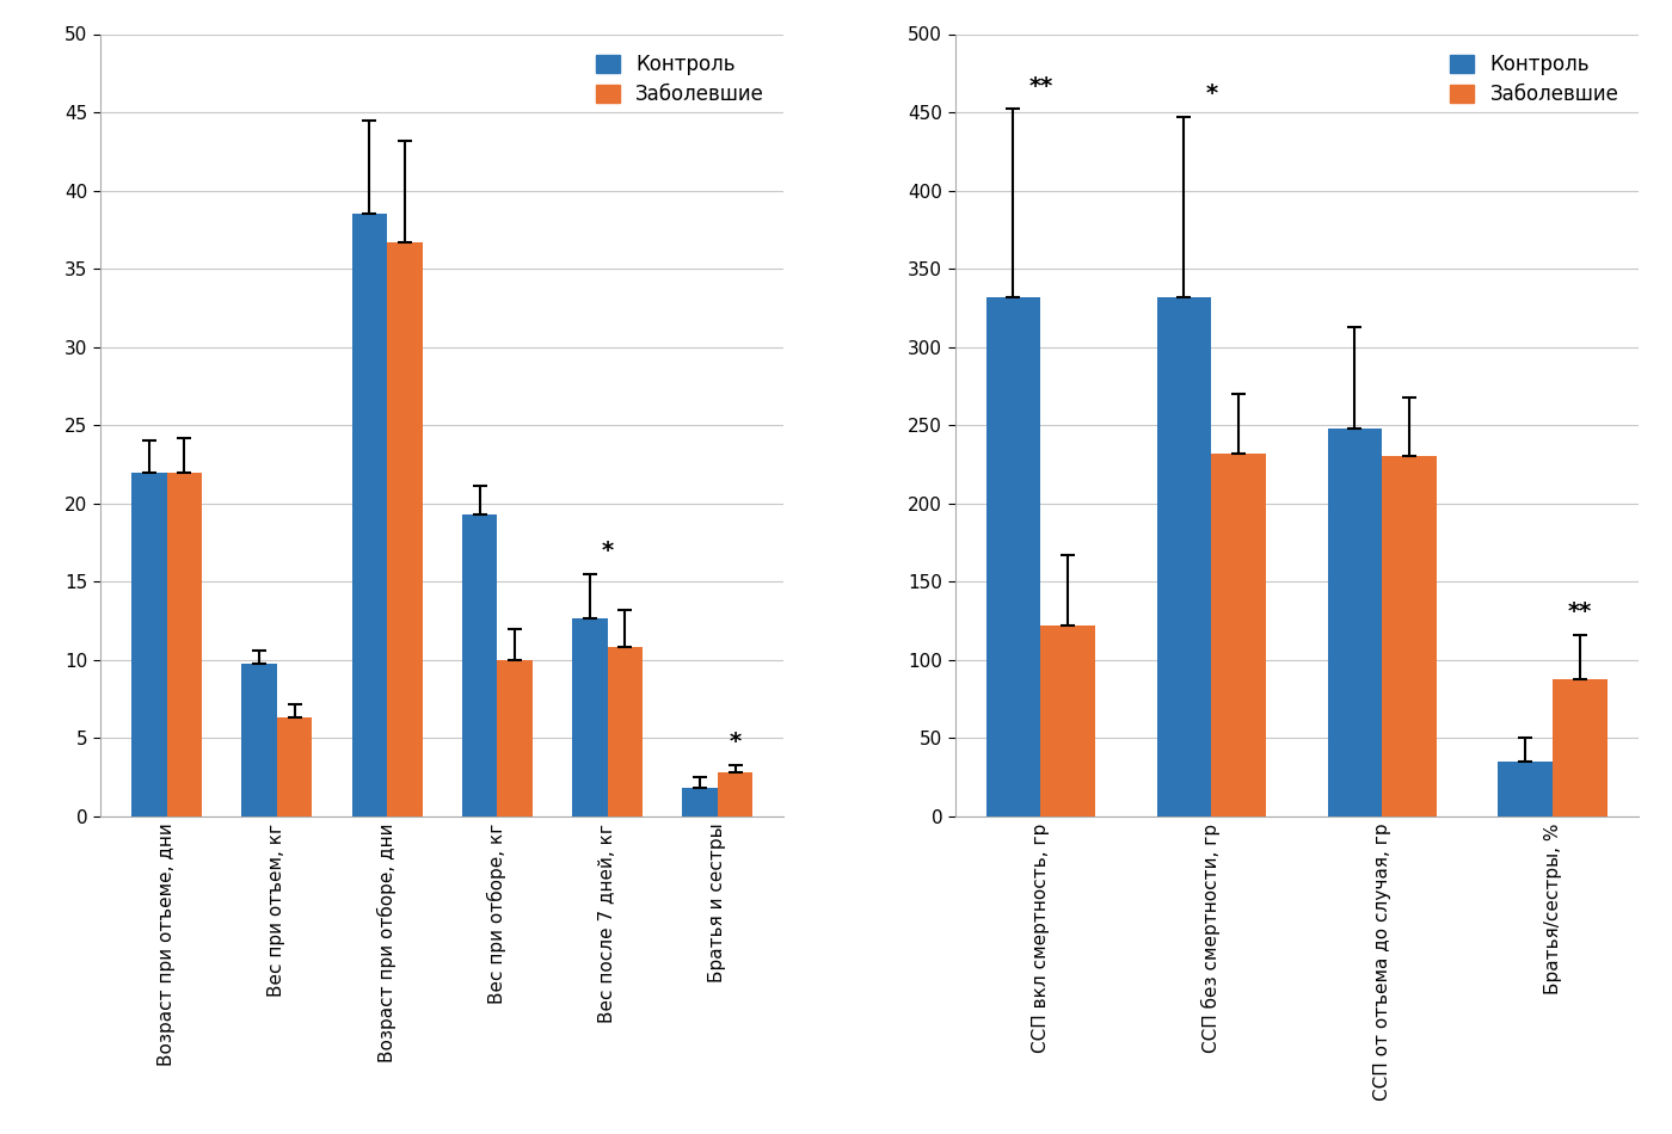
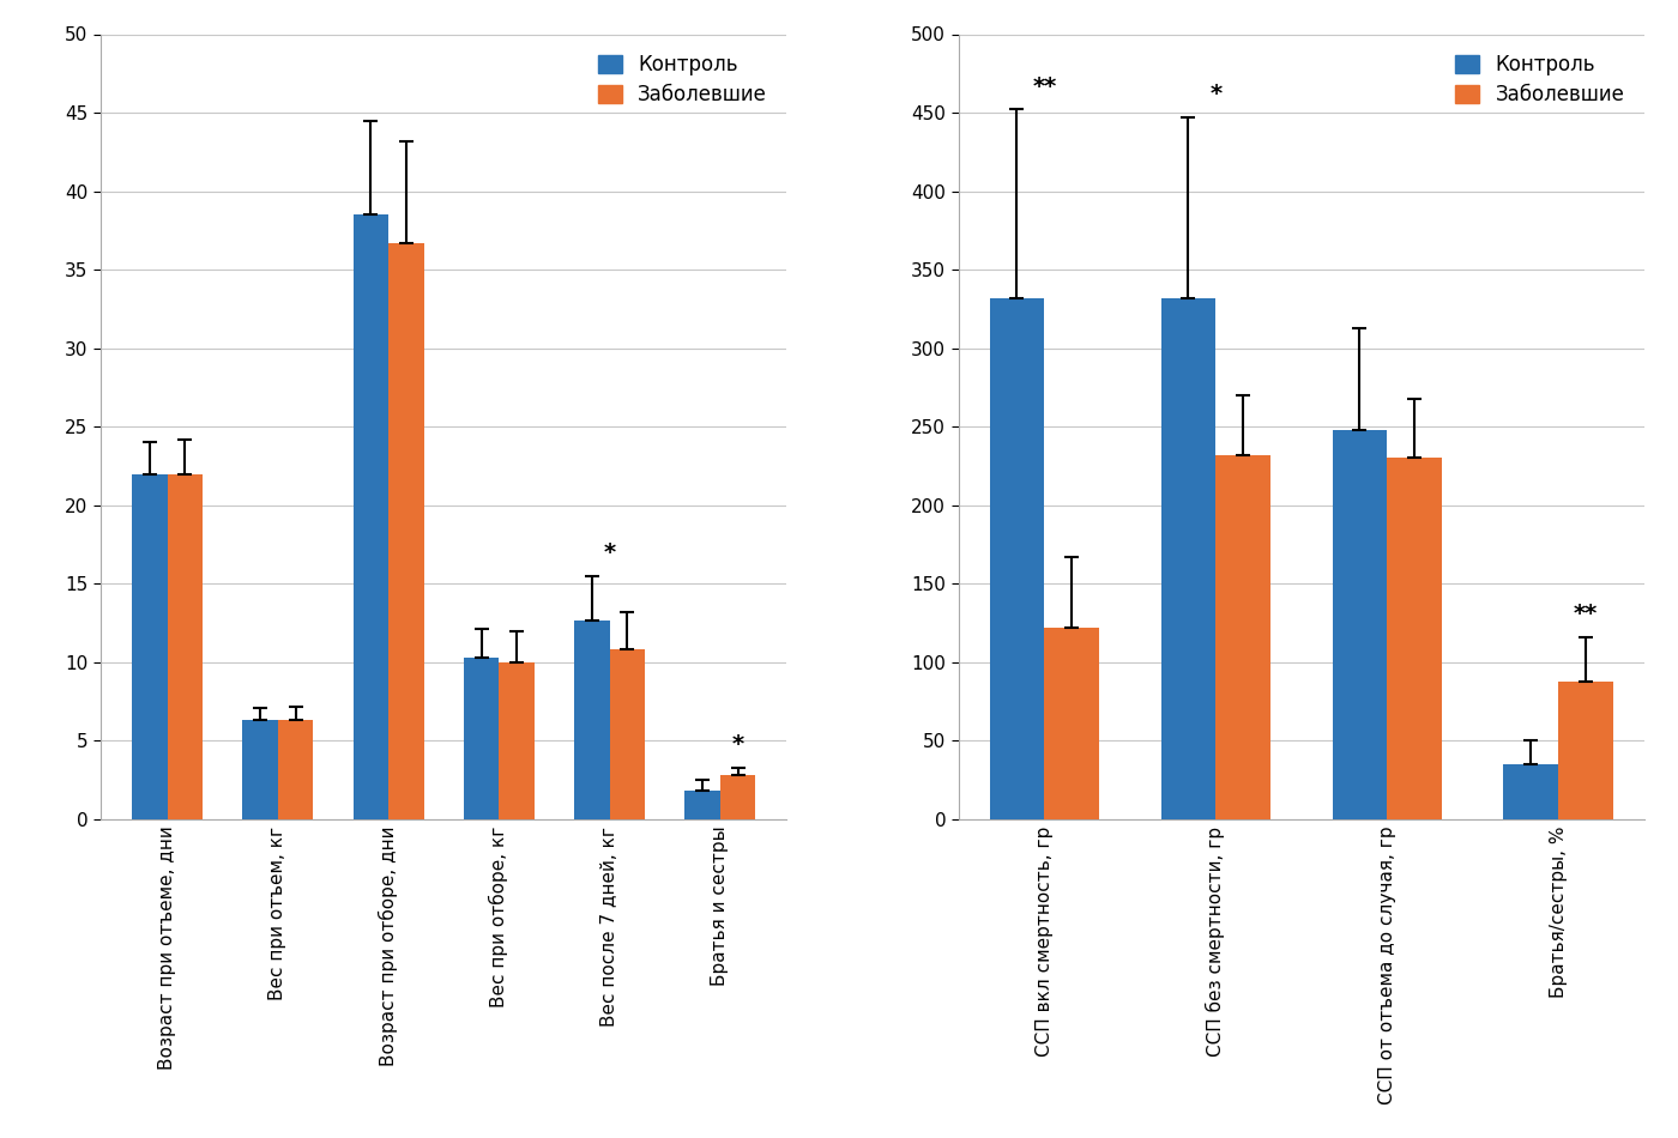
Контроль/Вес при отъем, кг: 9.8 -> 6.3
Контроль/Вес при отборе, кг: 19.3 -> 10.3
